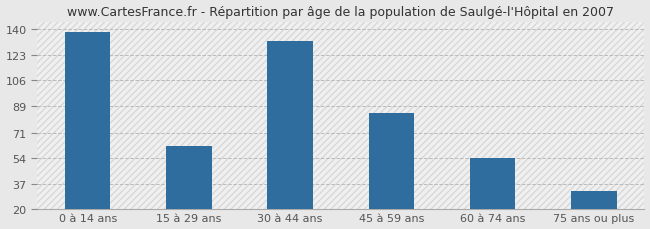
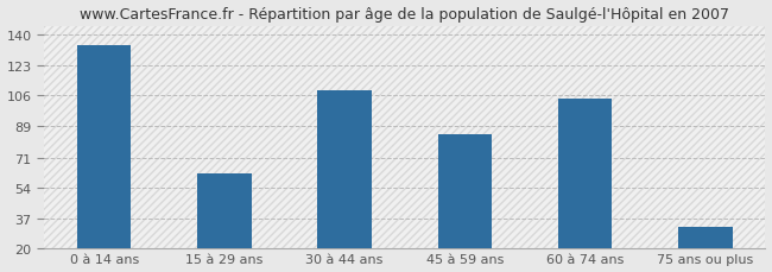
0 à 14 ans: 138 -> 134
30 à 44 ans: 132 -> 109
60 à 74 ans: 54 -> 104
